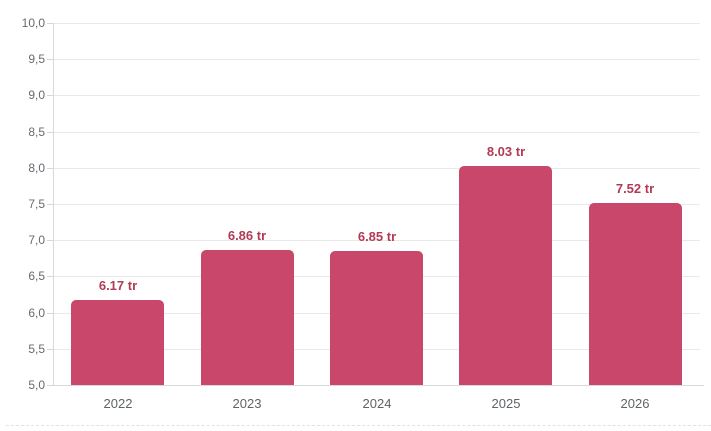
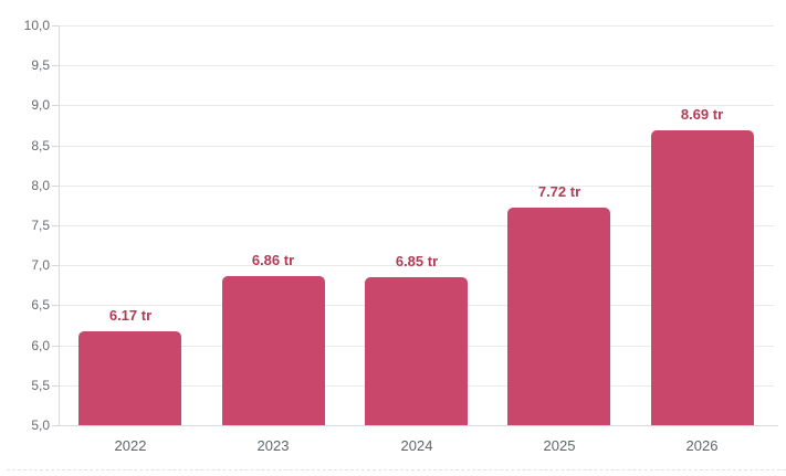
2025: 8.03 -> 7.72
2026: 7.52 -> 8.69
